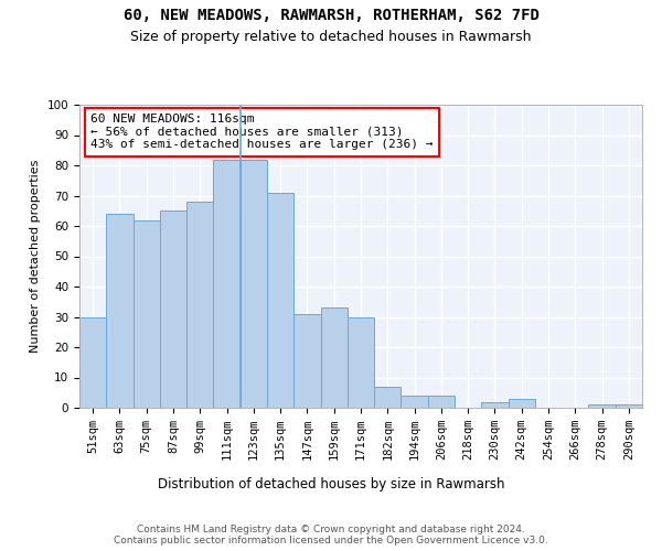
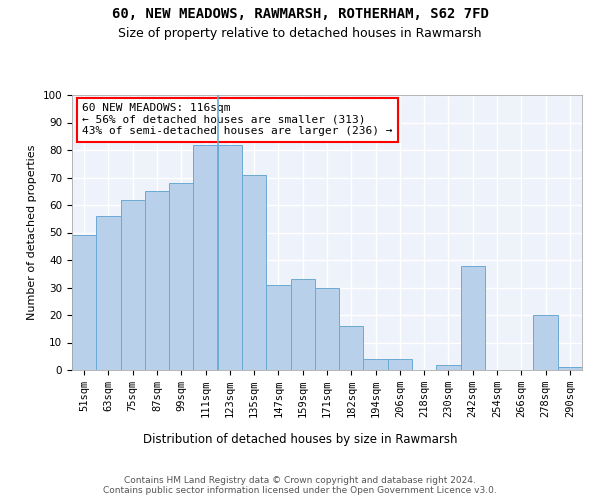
51sqm: 30 -> 49
63sqm: 64 -> 56
182sqm: 7 -> 16
242sqm: 3 -> 38
278sqm: 1 -> 20
